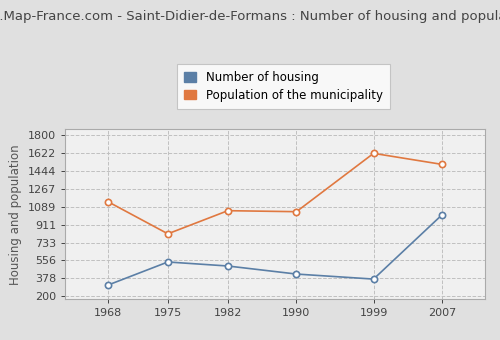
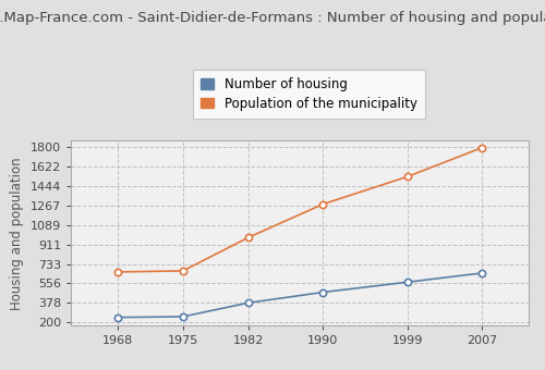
Number of housing/1968: 310 -> 240
Population of the municipality/1968: 1140 -> 660
Number of housing/1975: 540 -> 250
Population of the municipality/1975: 820 -> 670
Number of housing/1982: 500 -> 380
Population of the municipality/1982: 1050 -> 980
Number of housing/1990: 420 -> 480
Population of the municipality/1990: 1040 -> 1280
Number of housing/1999: 370 -> 570
Population of the municipality/1999: 1620 -> 1530
Number of housing/2007: 1010 -> 650
Population of the municipality/2007: 1510 -> 1800
